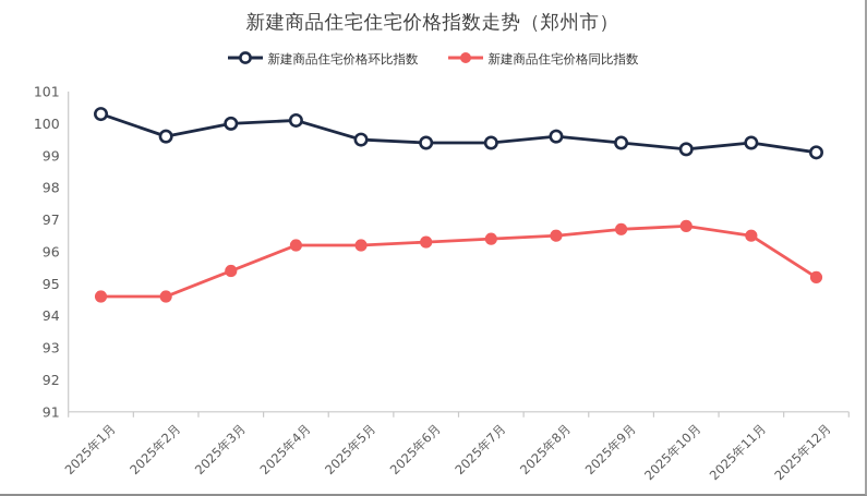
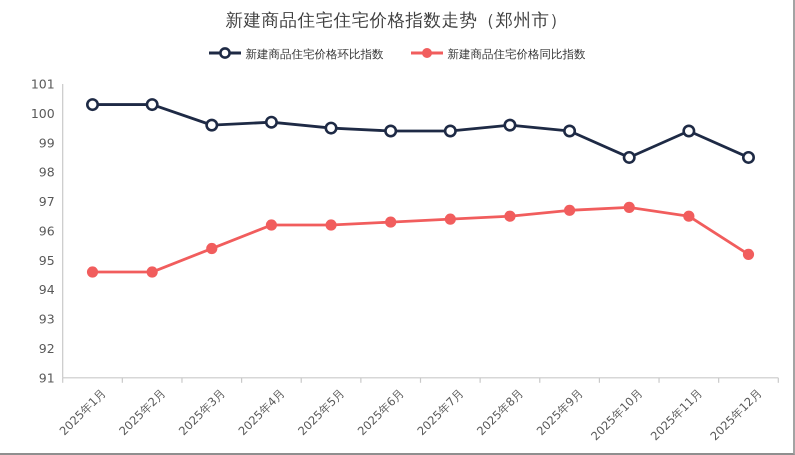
新建商品住宅价格环比指数/2025年2月: 99.6 -> 100.3
新建商品住宅价格环比指数/2025年3月: 100.0 -> 99.6
新建商品住宅价格环比指数/2025年4月: 100.1 -> 99.7
新建商品住宅价格环比指数/2025年10月: 99.2 -> 98.5
新建商品住宅价格环比指数/2025年12月: 99.1 -> 98.5
